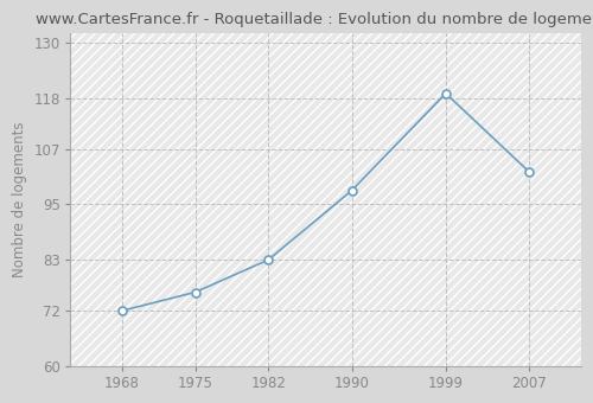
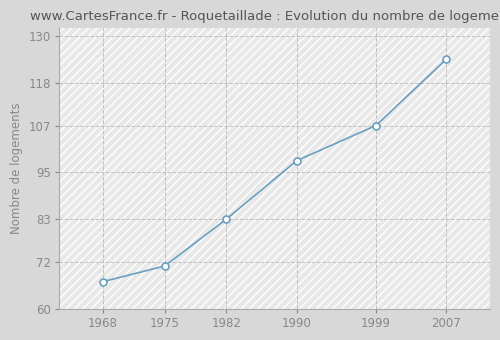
1968: 72 -> 67
1975: 76 -> 71
1999: 119 -> 107
2007: 102 -> 124
